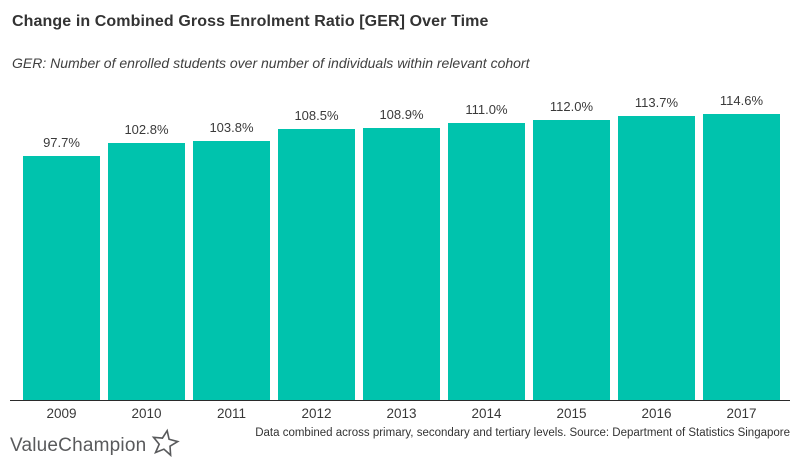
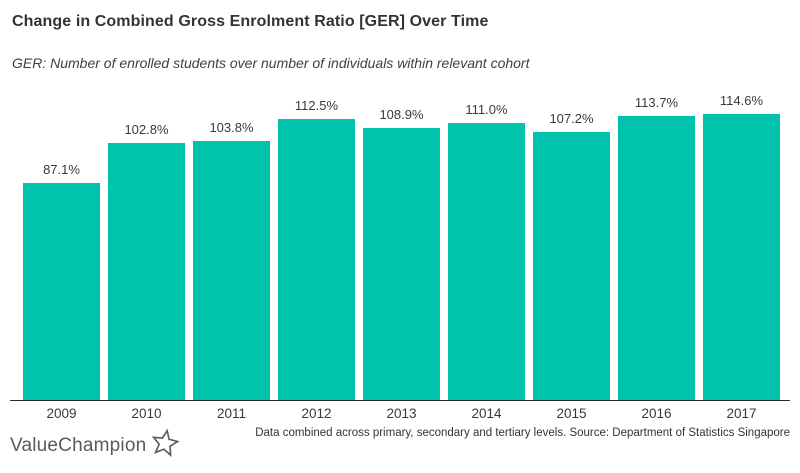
2009: 97.7% -> 87.1%
2012: 108.5% -> 112.5%
2015: 112.0% -> 107.2%
